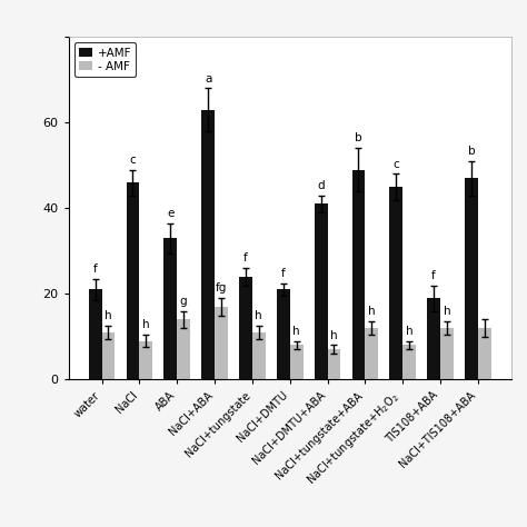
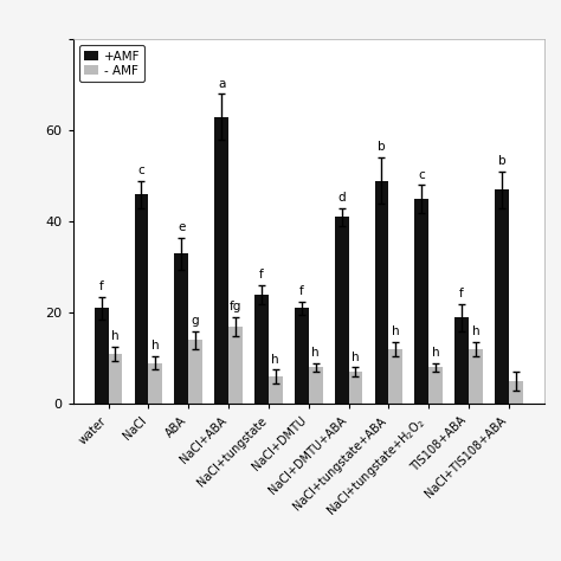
- AMF/NaCl+tungstate: 11 -> 6
- AMF/NaCl+TIS108+ABA: 12 -> 5
